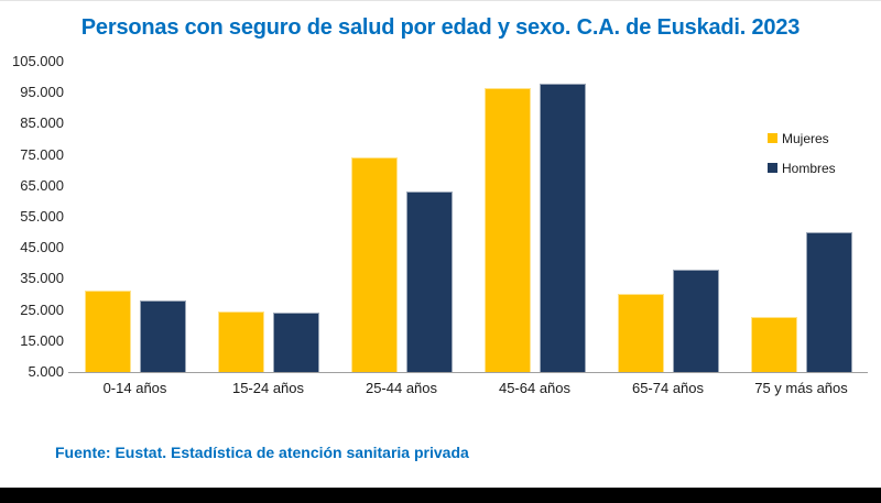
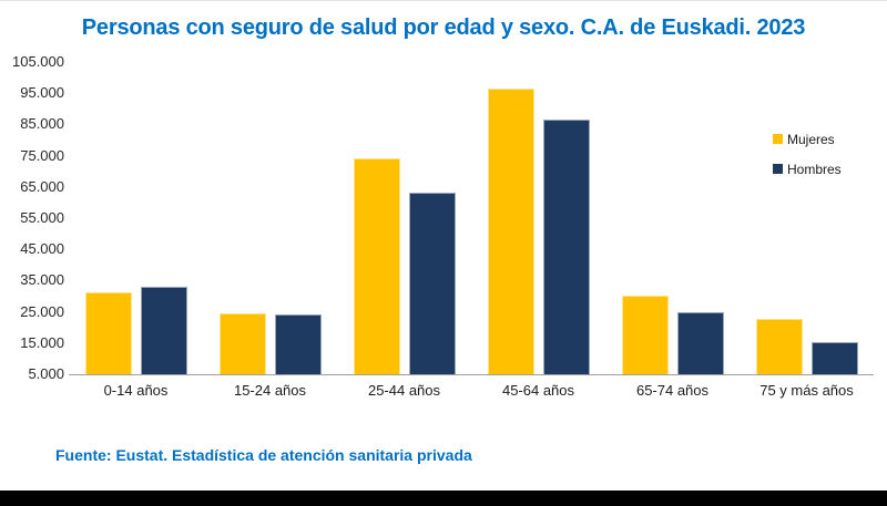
Hombres/0-14 años: 28000 -> 33000
Hombres/45-64 años: 98000 -> 87000
Hombres/65-74 años: 38000 -> 25000
Hombres/75 y más años: 50000 -> 15000
